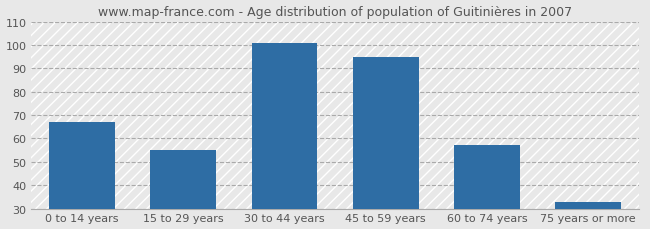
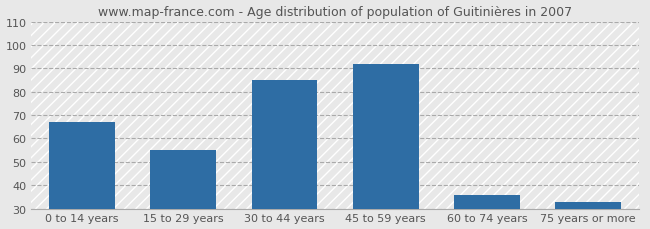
30 to 44 years: 101 -> 85
45 to 59 years: 95 -> 92
60 to 74 years: 57 -> 36
